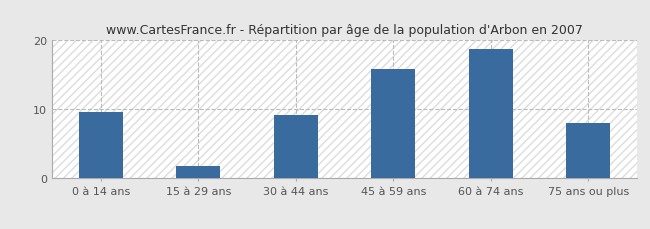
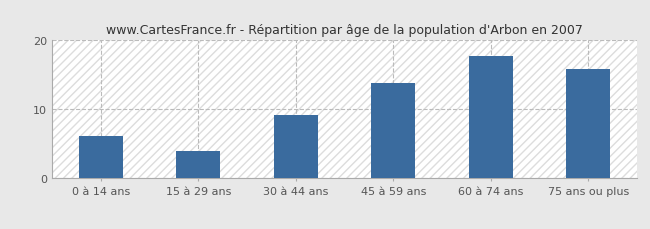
0 à 14 ans: 9.6 -> 6.2
15 à 29 ans: 1.8 -> 4.0
45 à 59 ans: 15.8 -> 13.8
60 à 74 ans: 18.8 -> 17.8
75 ans ou plus: 8.0 -> 15.8
